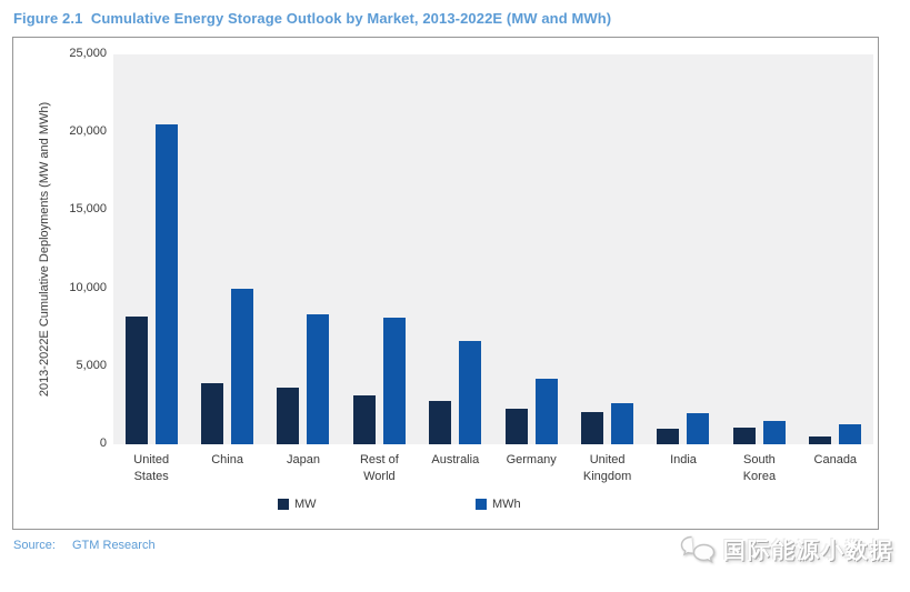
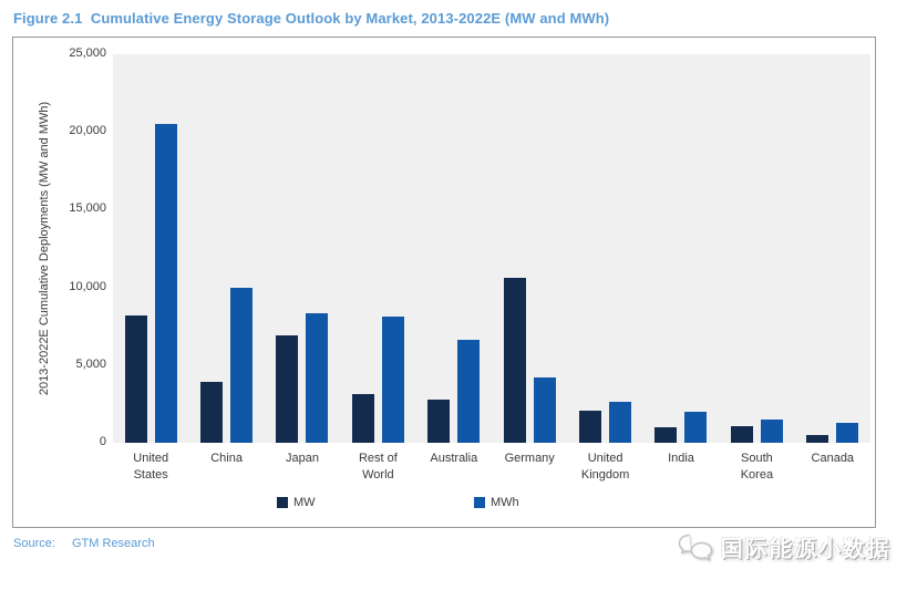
MW/Japan: 3600 -> 6900
MW/Germany: 2300 -> 10600
